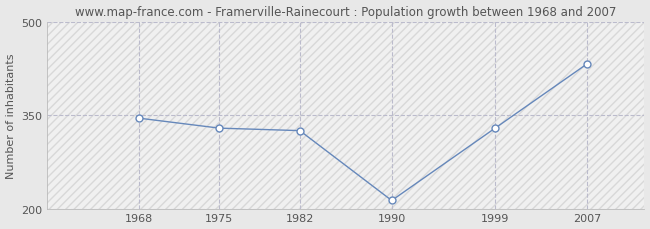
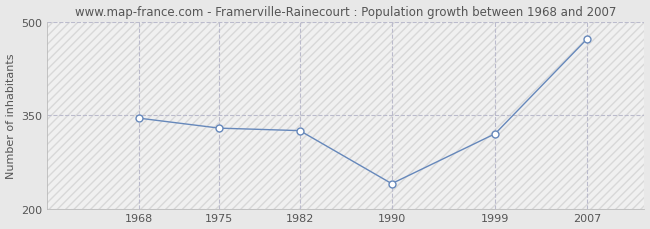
1990: 213 -> 240
1999: 329 -> 320
2007: 432 -> 472
